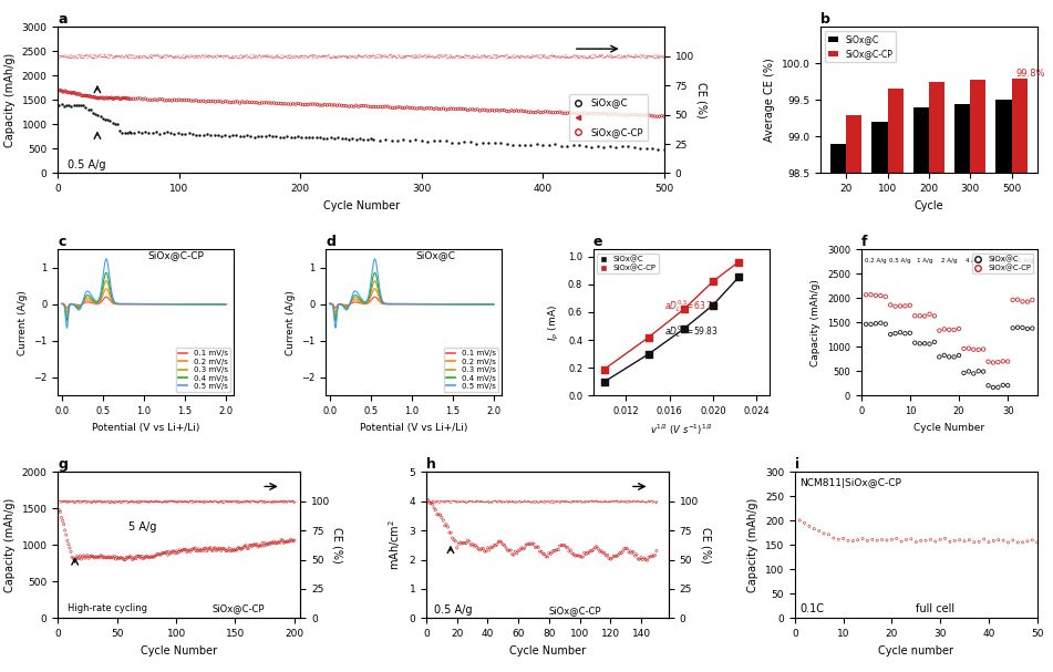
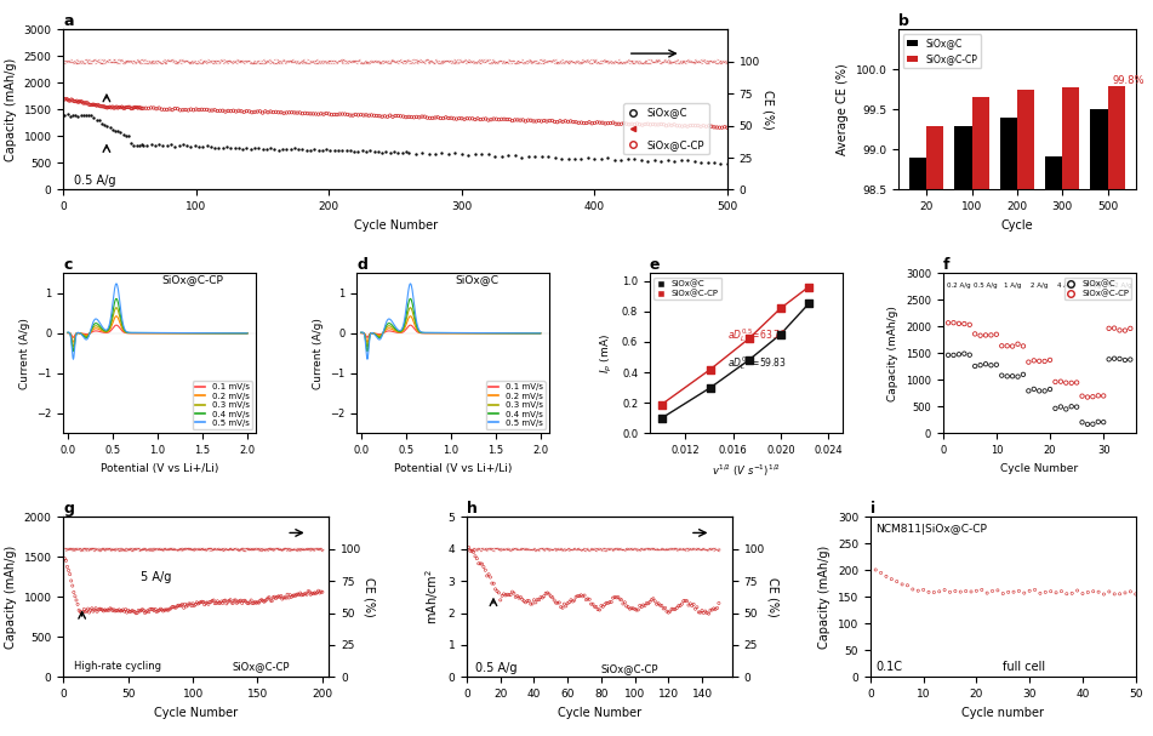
b/SiOx@C/100: 99.20 -> 99.30
b/SiOx@C/300: 99.45 -> 98.92
